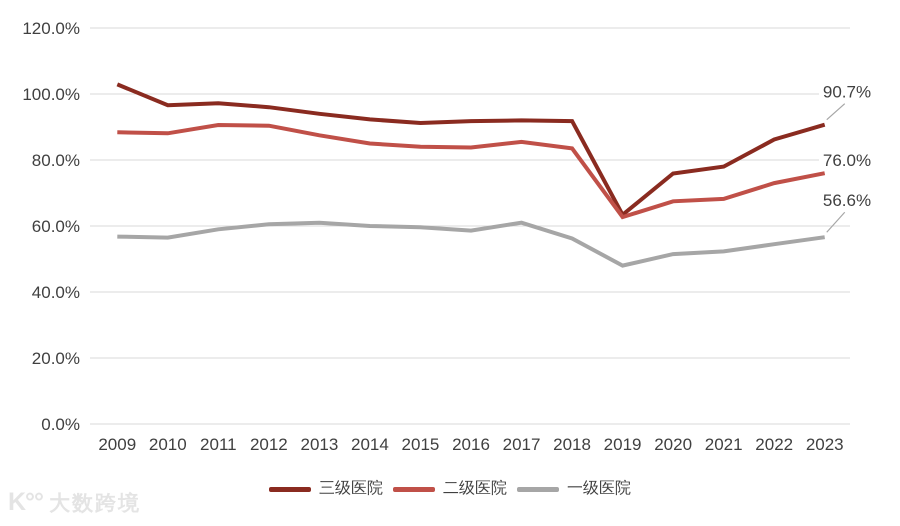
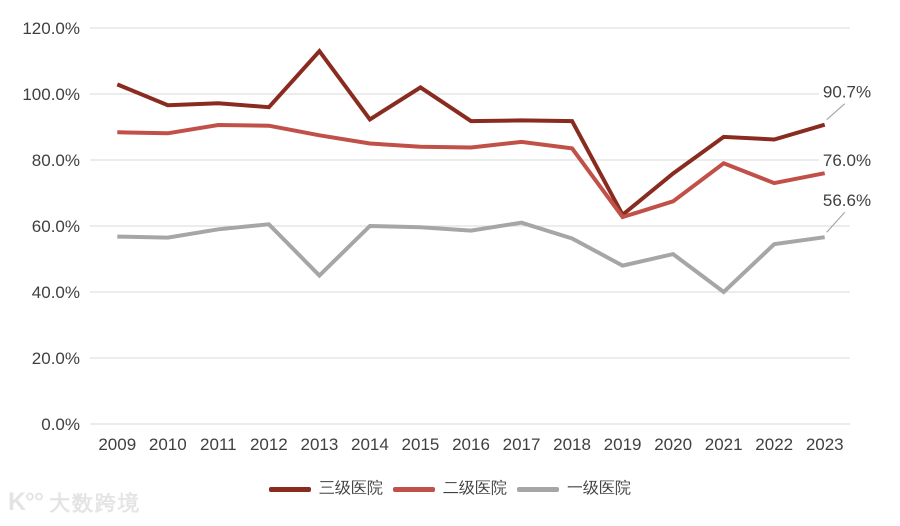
三级医院/2013: 94% -> 113%
一级医院/2013: 61% -> 45%
三级医院/2015: 91% -> 102%
三级医院/2021: 78% -> 87%
二级医院/2021: 68% -> 79%
一级医院/2021: 52% -> 40%
